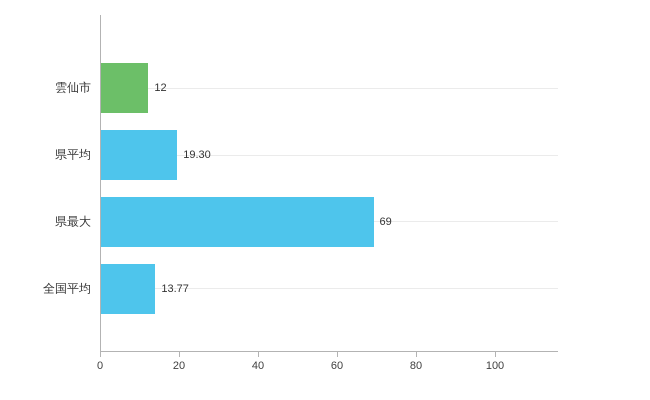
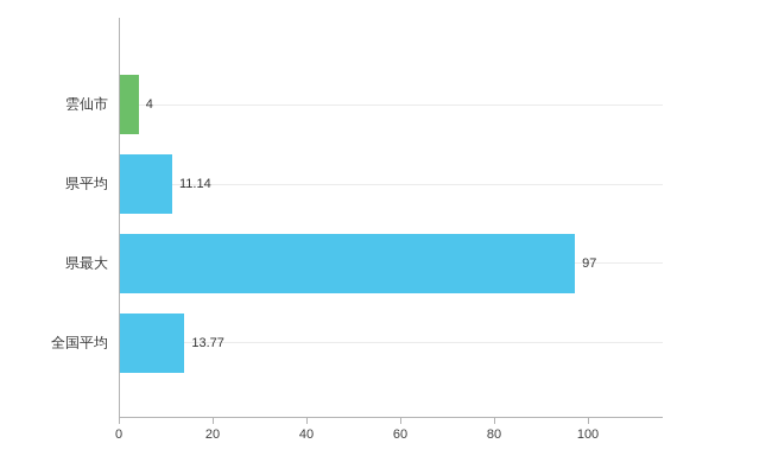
雲仙市: 12 -> 4
県平均: 19.30 -> 11.14
県最大: 69 -> 97
